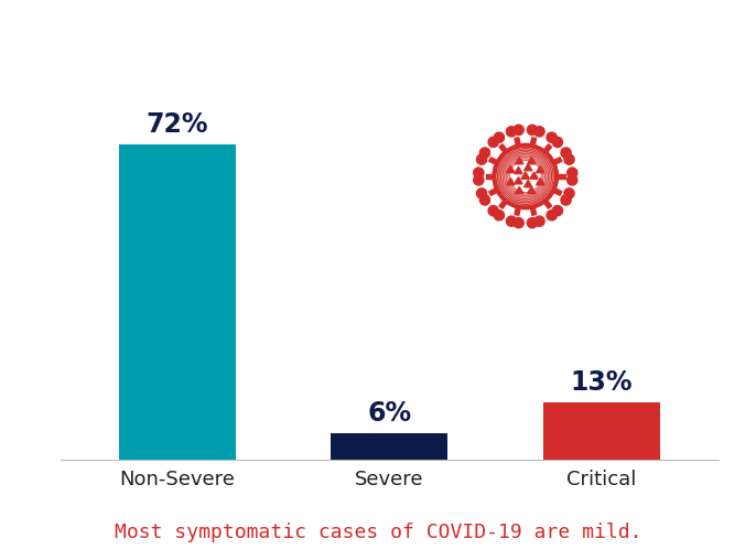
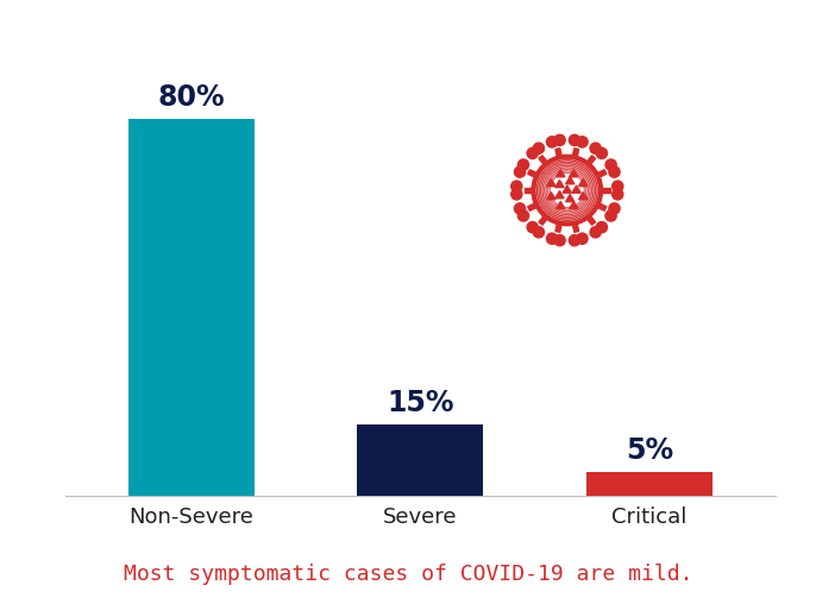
Non-Severe: 72% -> 80%
Severe: 6% -> 15%
Critical: 13% -> 5%
